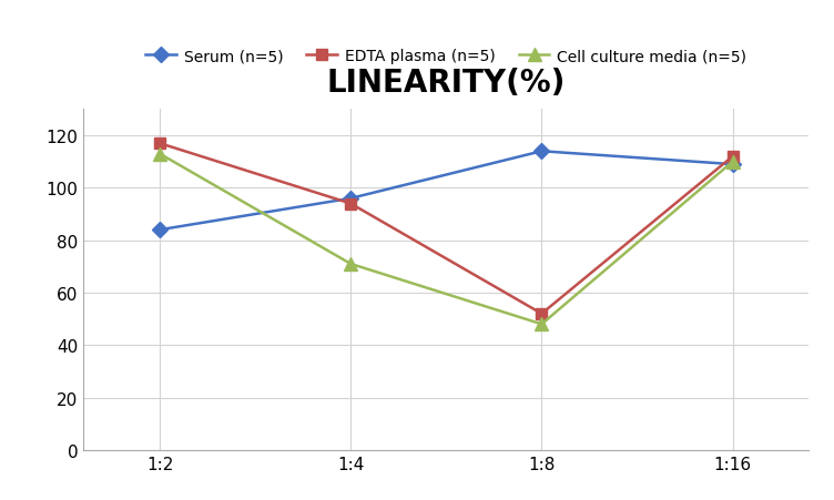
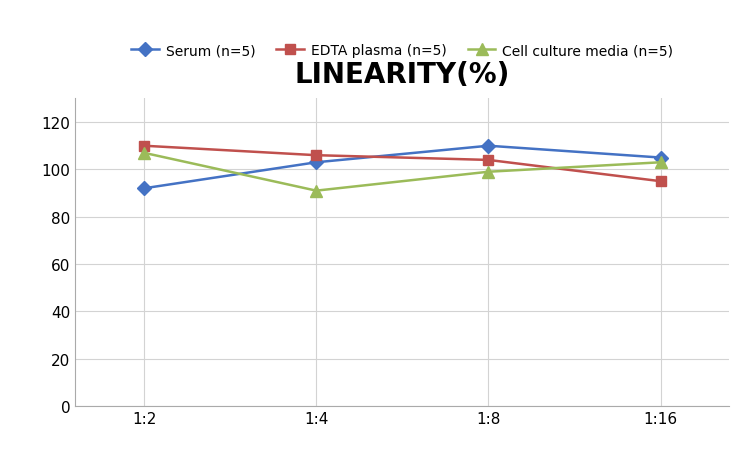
Serum (n=5)/1:2: 84 -> 92
EDTA plasma (n=5)/1:2: 117 -> 110
Cell culture media (n=5)/1:2: 113 -> 107
Serum (n=5)/1:4: 96 -> 103
EDTA plasma (n=5)/1:4: 94 -> 106
Cell culture media (n=5)/1:4: 71 -> 91
Serum (n=5)/1:8: 114 -> 110
EDTA plasma (n=5)/1:8: 52 -> 104
Cell culture media (n=5)/1:8: 48 -> 99
Serum (n=5)/1:16: 109 -> 105
EDTA plasma (n=5)/1:16: 112 -> 95
Cell culture media (n=5)/1:16: 110 -> 103
